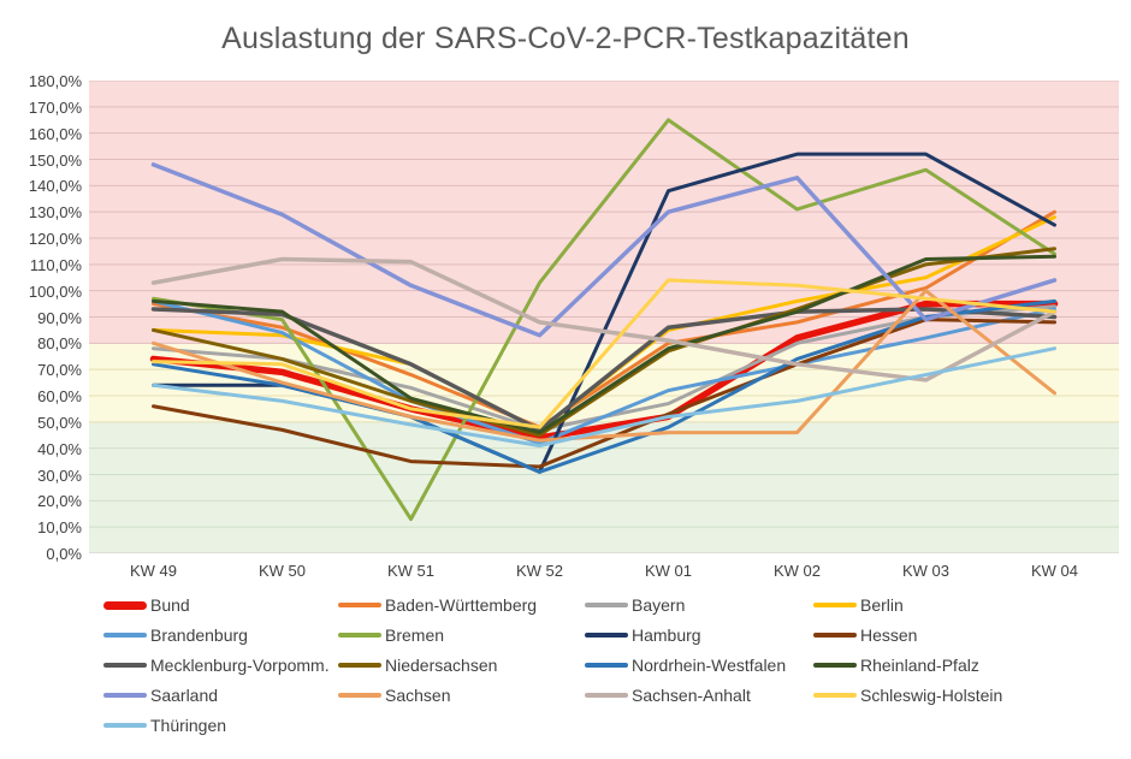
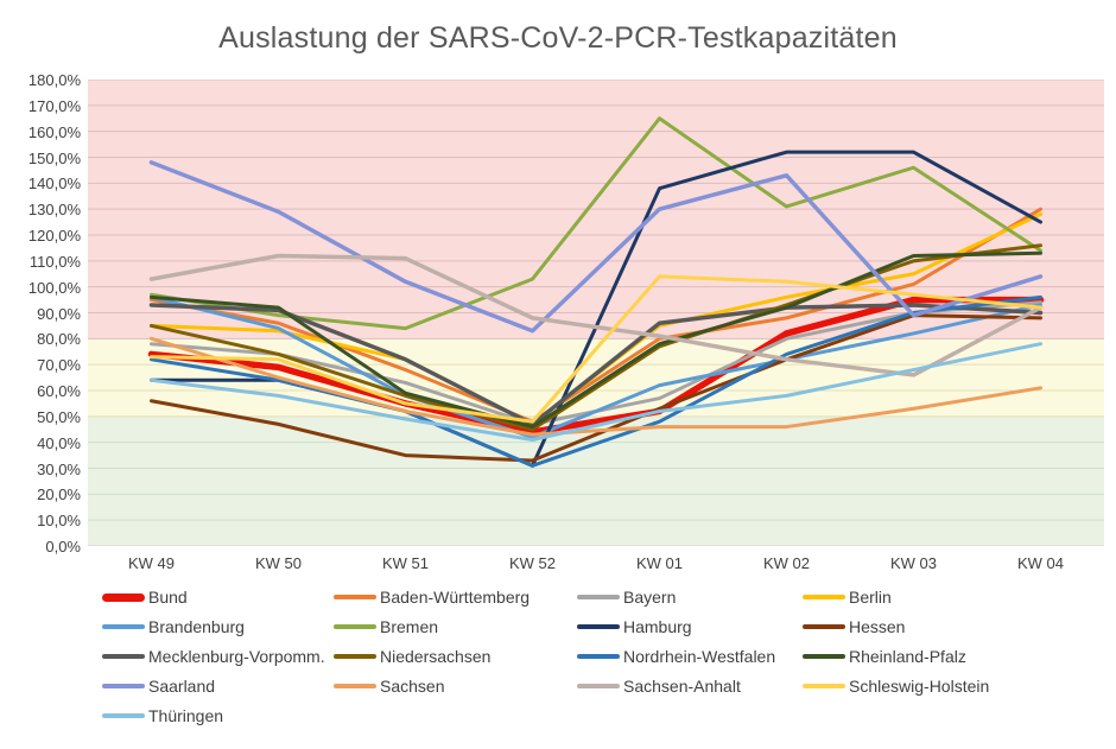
Bremen/KW 51: 13% -> 84%
Sachsen/KW 03: 100% -> 53%
